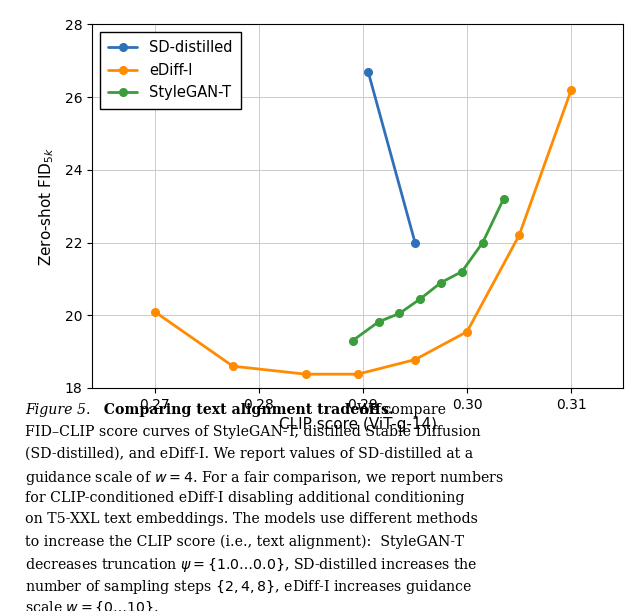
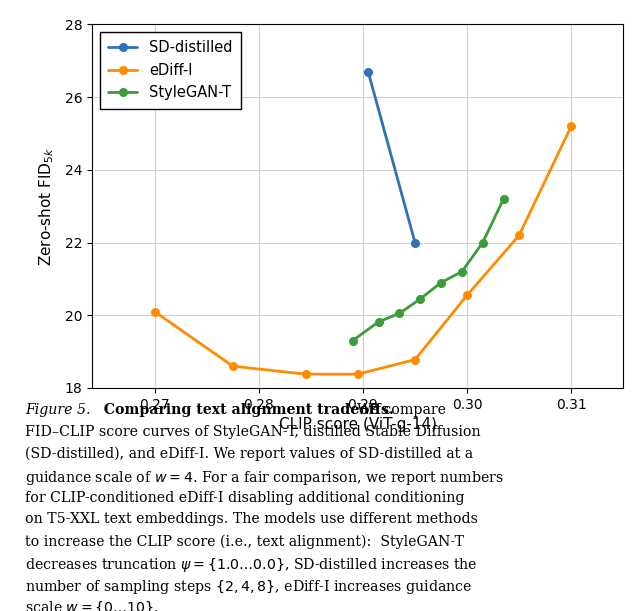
eDiff-I/0.30: 19.55 -> 20.55
eDiff-I/0.31: 26.20 -> 25.20
